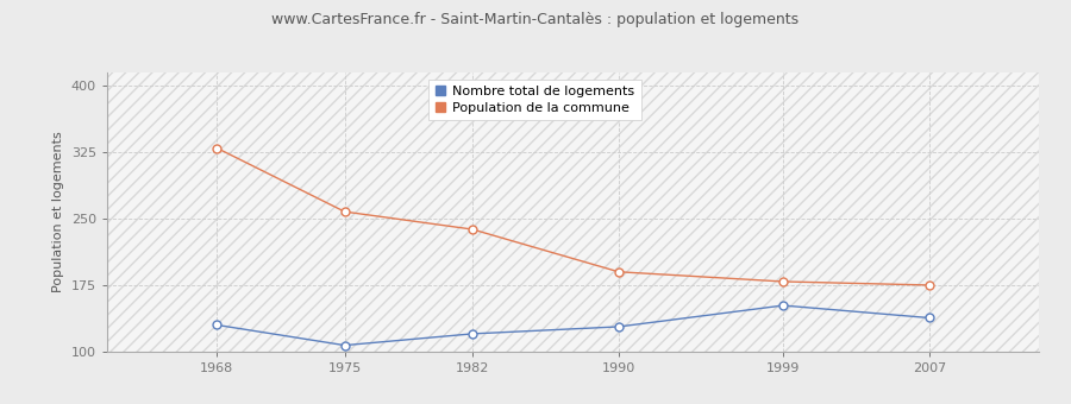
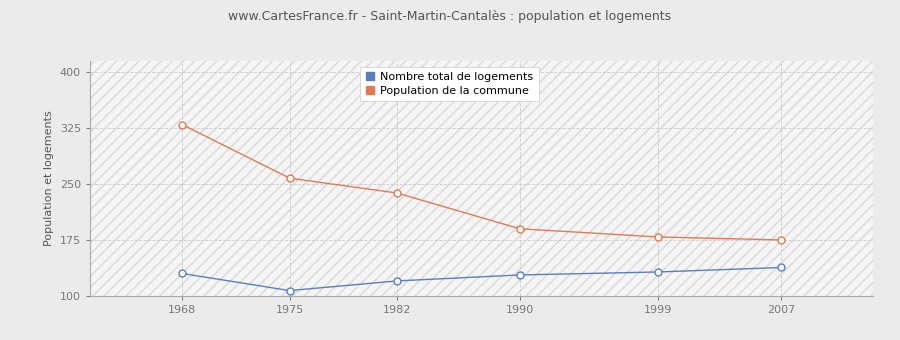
Nombre total de logements/1999: 152 -> 132
